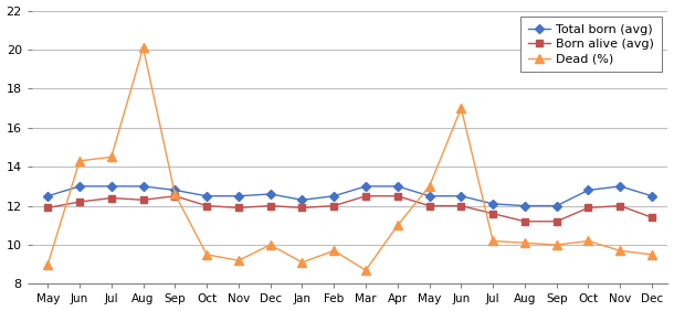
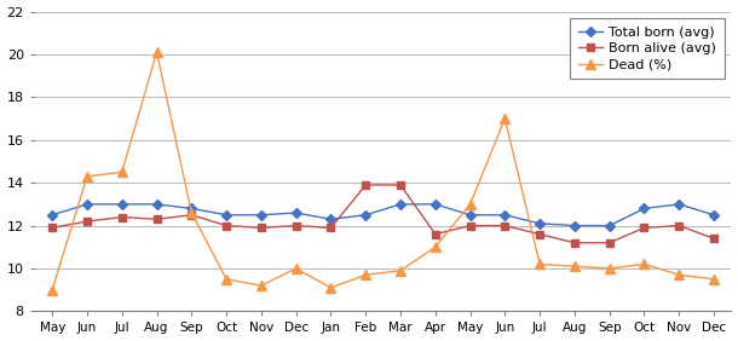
Born alive (avg)/Feb: 12.0 -> 13.9
Born alive (avg)/Mar: 12.5 -> 13.9
Dead (%)/Mar: 8.7 -> 9.9
Born alive (avg)/Apr: 12.5 -> 11.6
